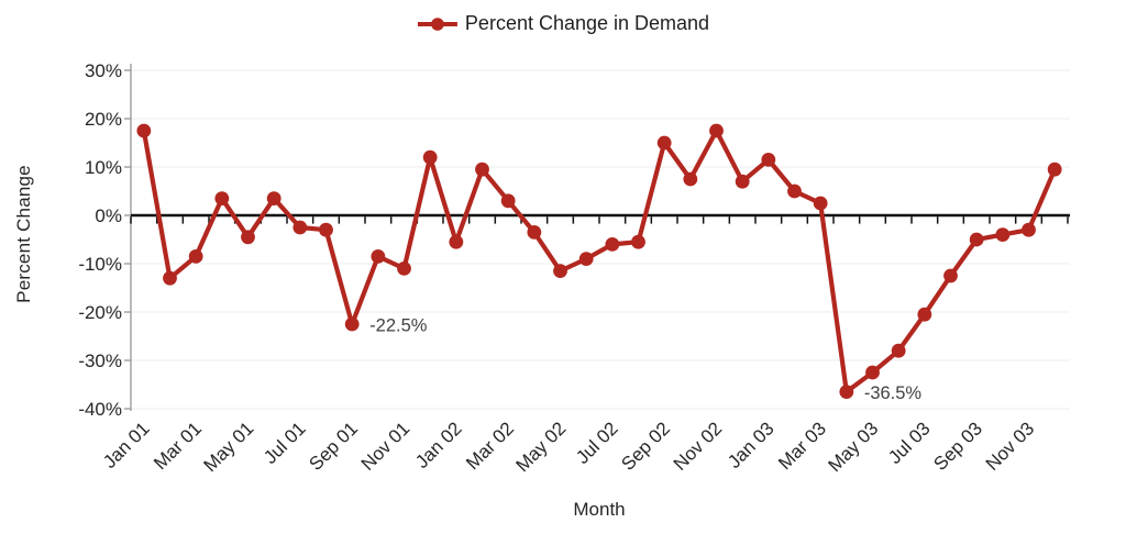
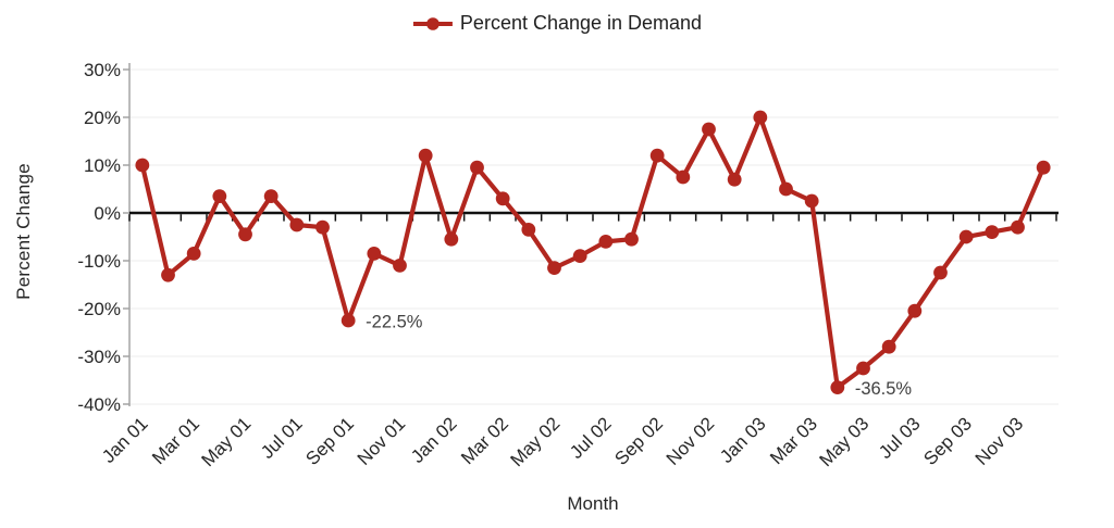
Jan 01: 18% -> 10%
Sep 02: 15% -> 12%
Jan 03: 12% -> 20%
